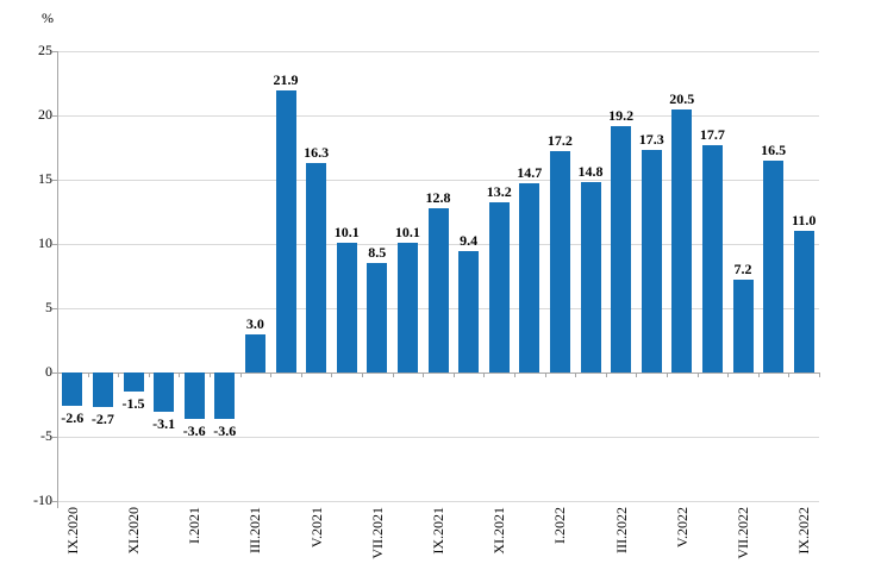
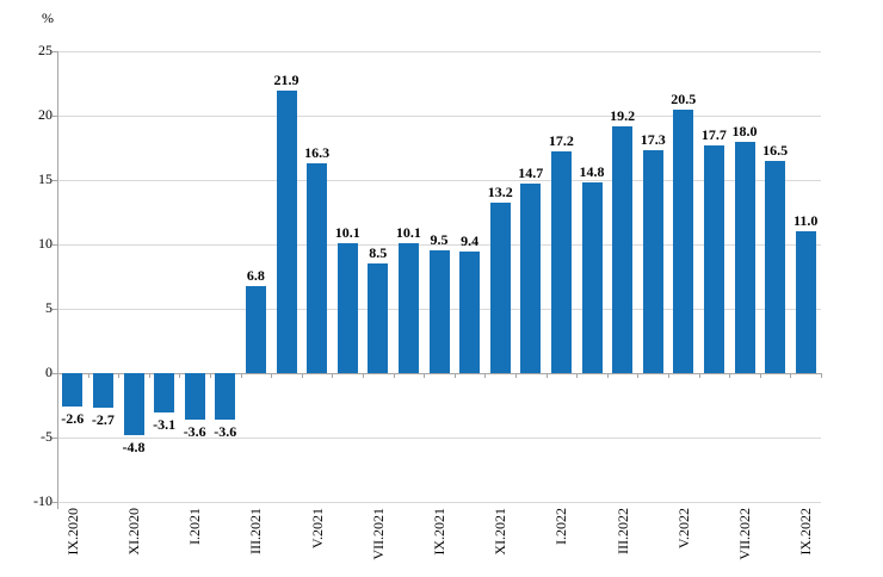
XI.2020: -1.5 -> -4.8
III.2021: 3.0 -> 6.8
IX.2021: 12.8 -> 9.5
VII.2022: 7.2 -> 18.0
